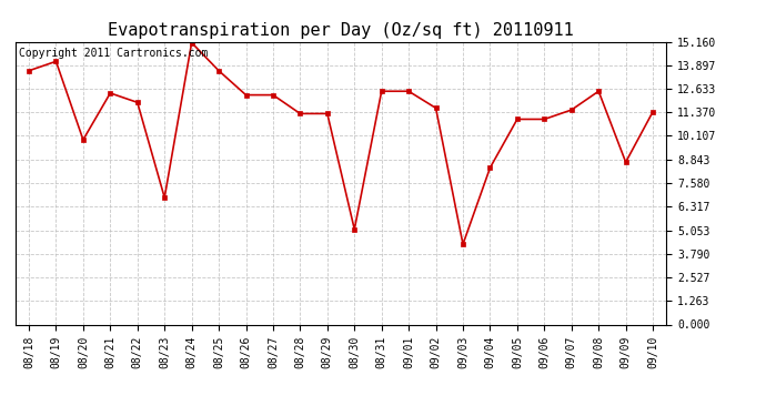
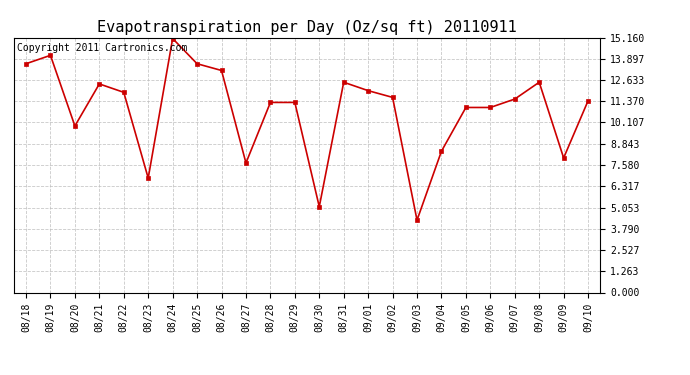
08/26: 12.3 -> 13.2
08/27: 12.3 -> 7.7
09/01: 12.5 -> 12.0
09/09: 8.7 -> 8.0
